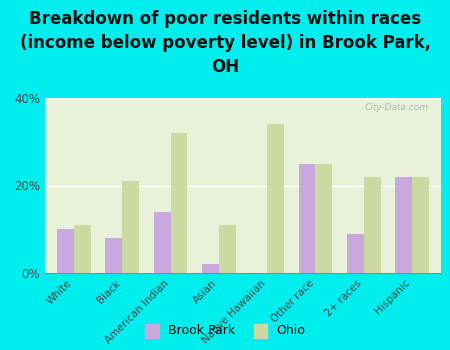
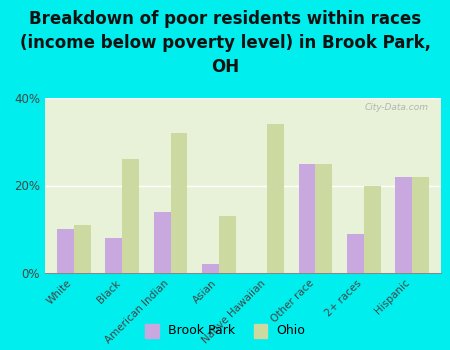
Ohio/Black: 21% -> 26%
Ohio/Asian: 11% -> 13%
Ohio/2+ races: 22% -> 20%
